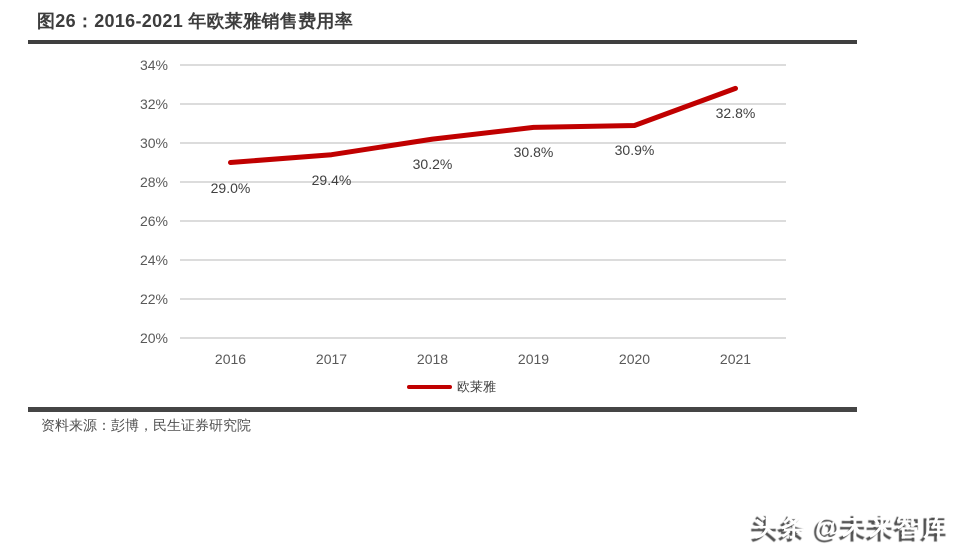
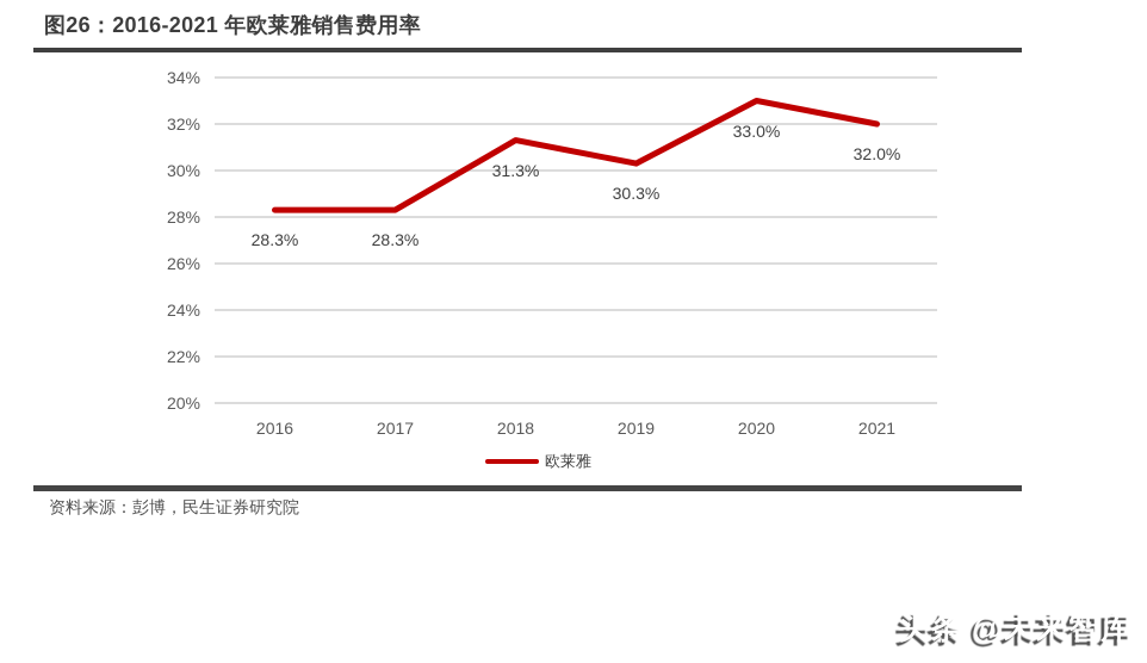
2016: 29.0% -> 28.3%
2017: 29.4% -> 28.3%
2018: 30.2% -> 31.3%
2019: 30.8% -> 30.3%
2020: 30.9% -> 33.0%
2021: 32.8% -> 32.0%
